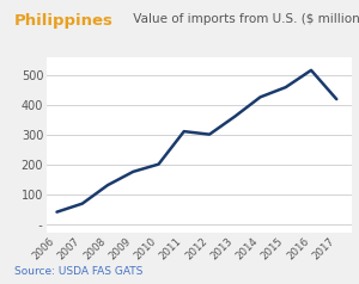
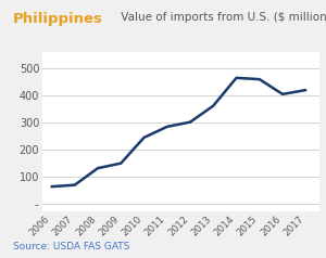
2006: 40 -> 62
2009: 175 -> 148
2010: 200 -> 243
2011: 310 -> 283
2014: 425 -> 463
2016: 515 -> 403
